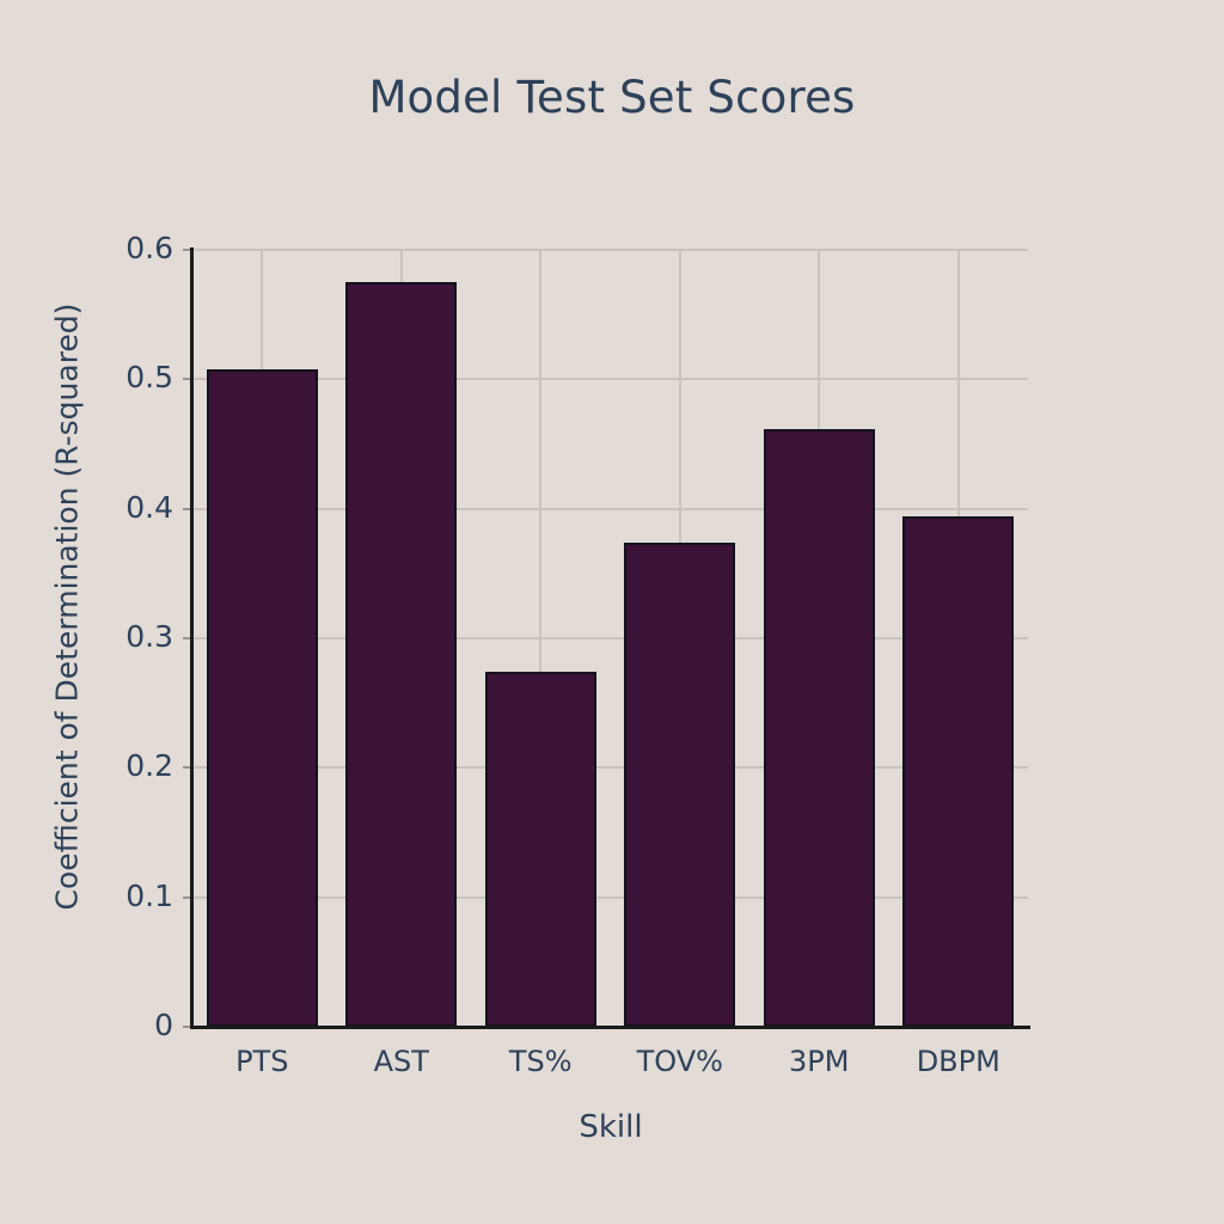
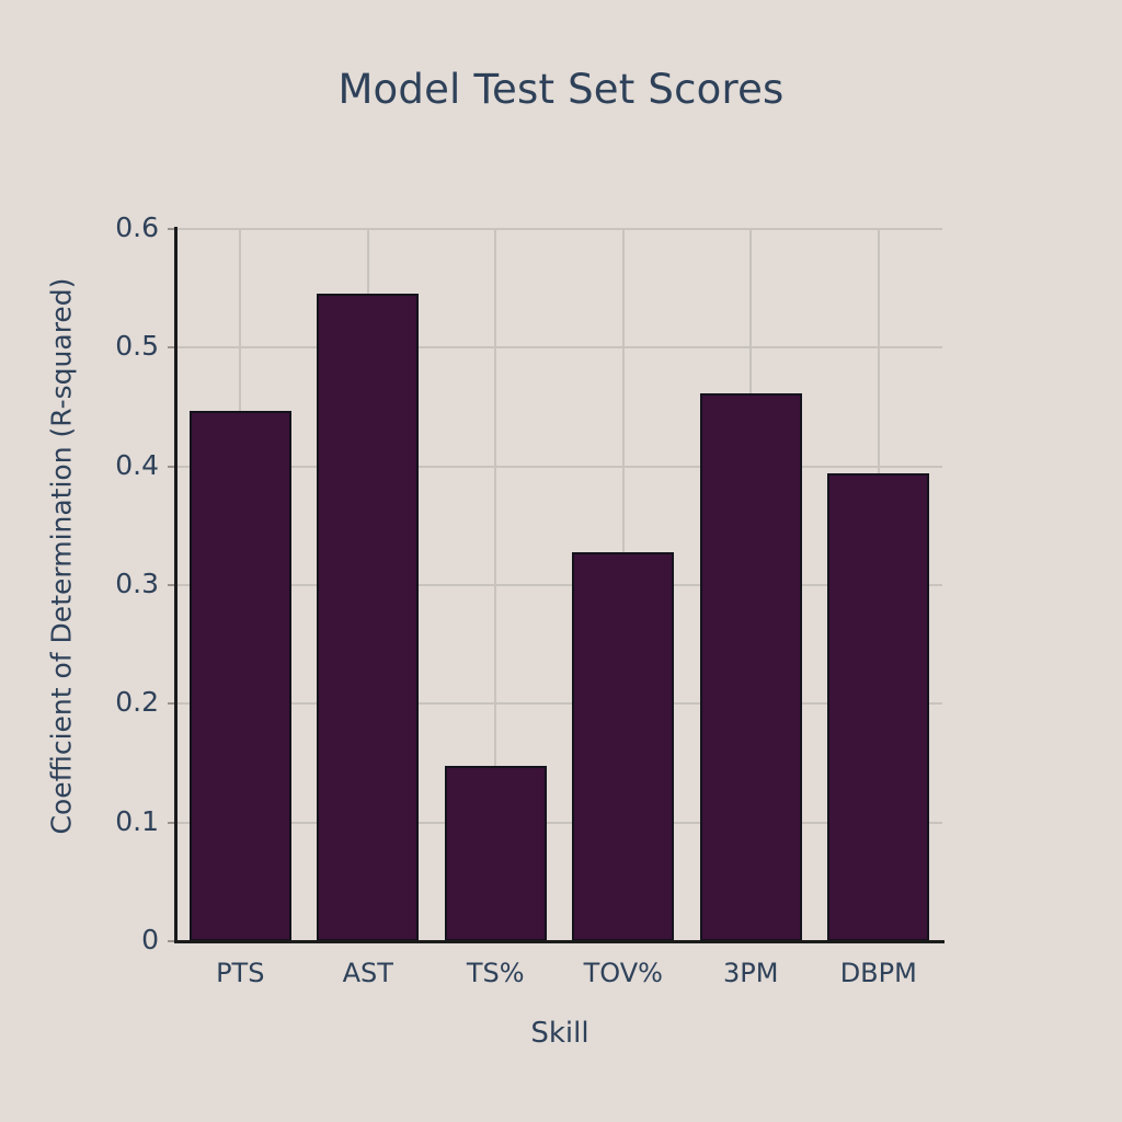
PTS: 0.508 -> 0.447
AST: 0.575 -> 0.546
TS%: 0.274 -> 0.148
TOV%: 0.374 -> 0.328
